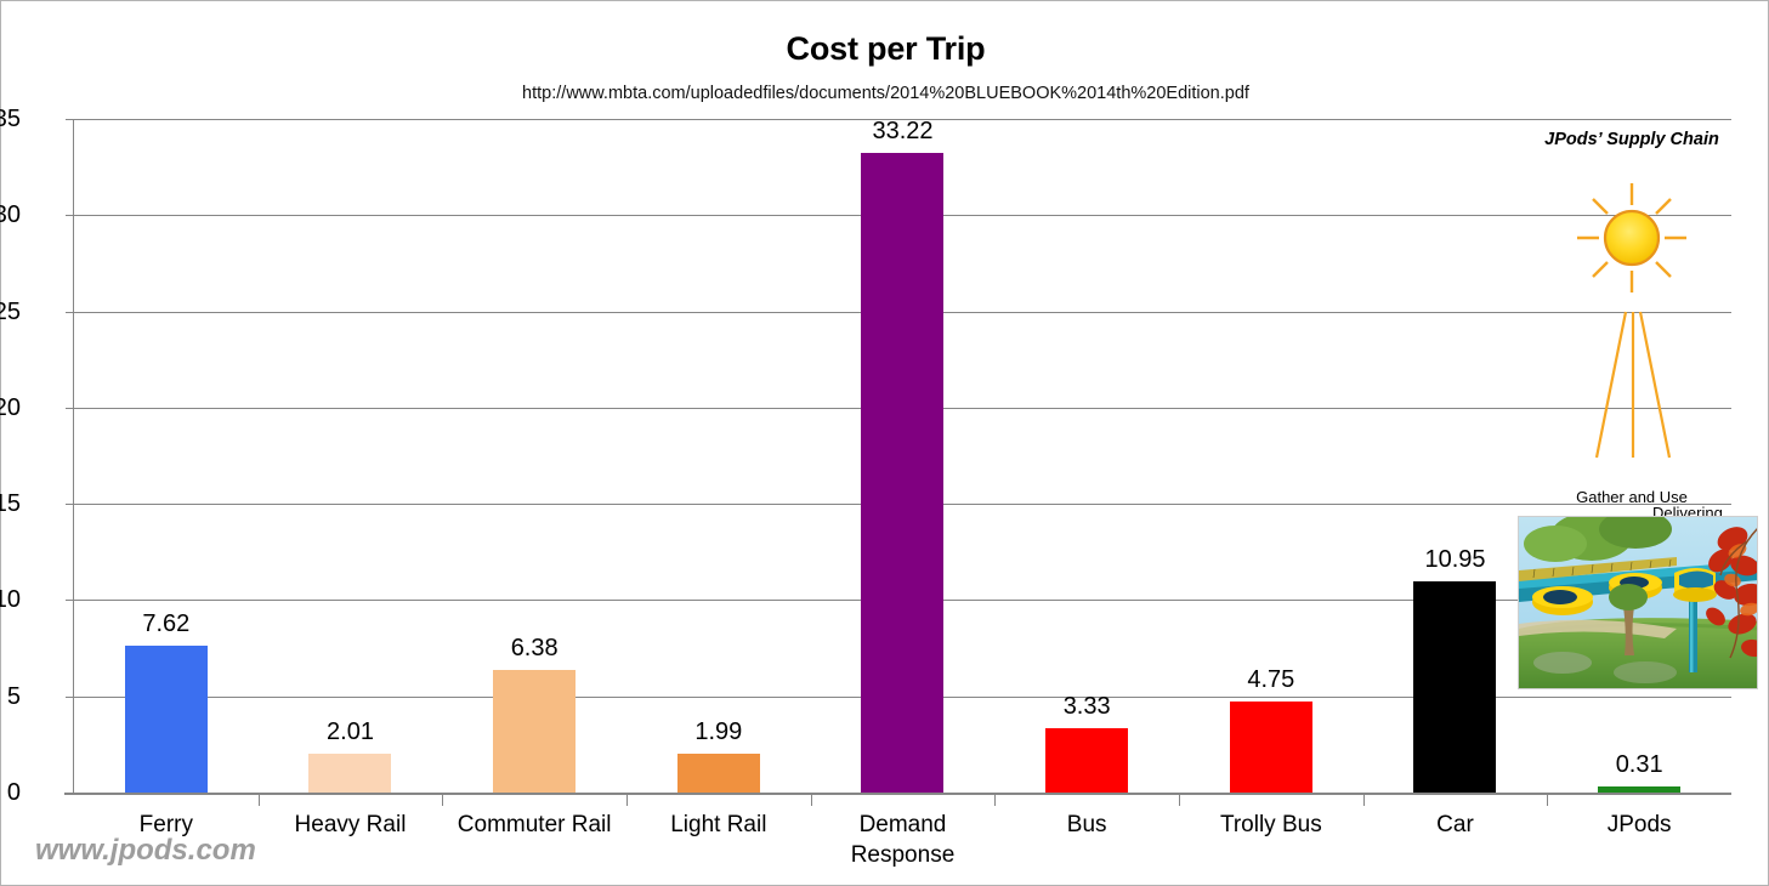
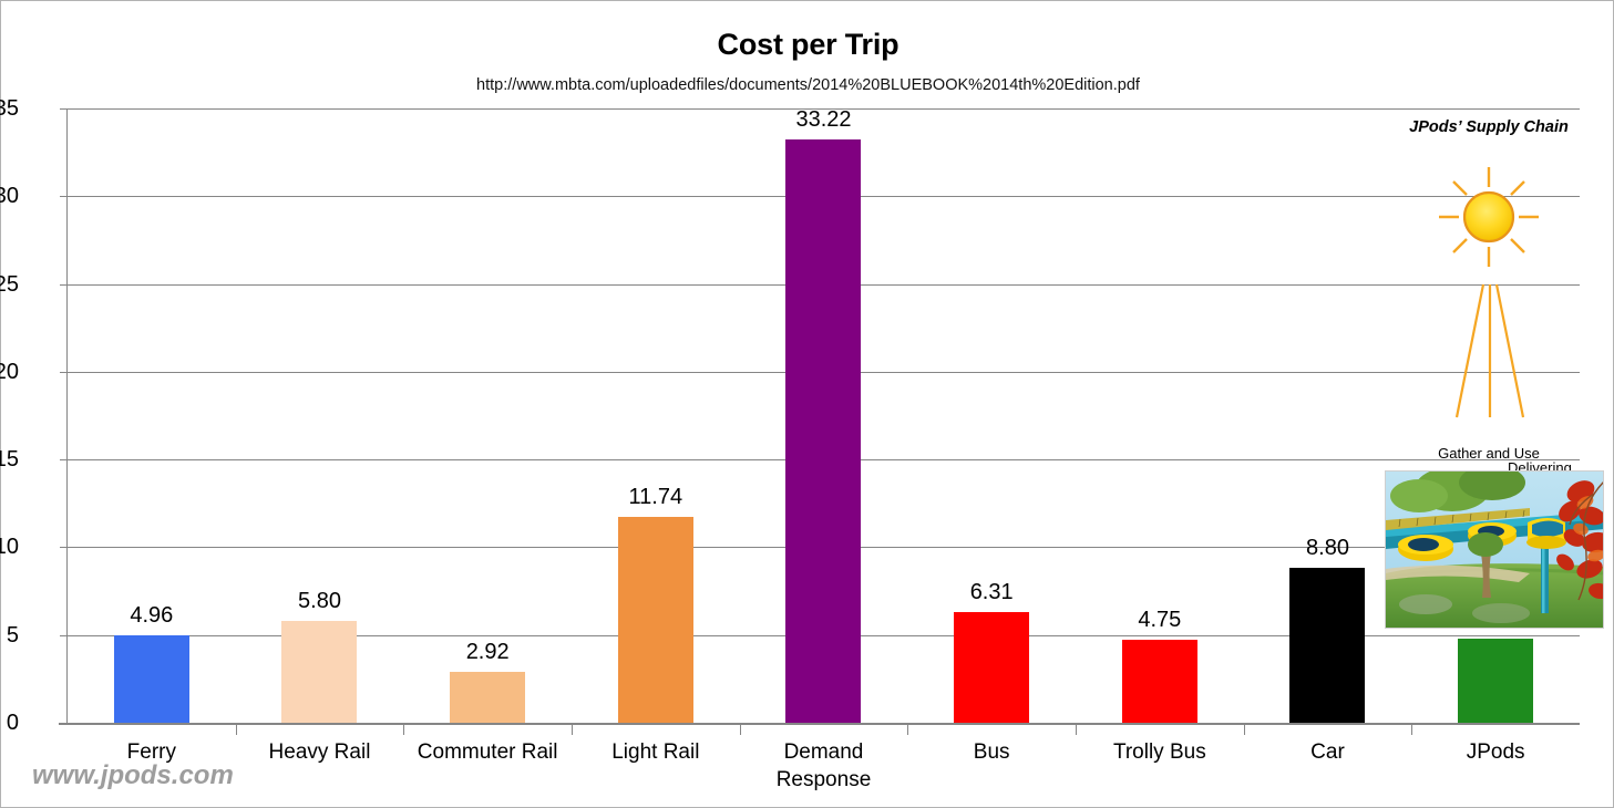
Ferry: 7.62 -> 4.96
Heavy Rail: 2.01 -> 5.80
Commuter Rail: 6.38 -> 2.92
Light Rail: 1.99 -> 11.74
Bus: 3.33 -> 6.31
Car: 10.95 -> 8.80
JPods: 0.31 -> 4.81
